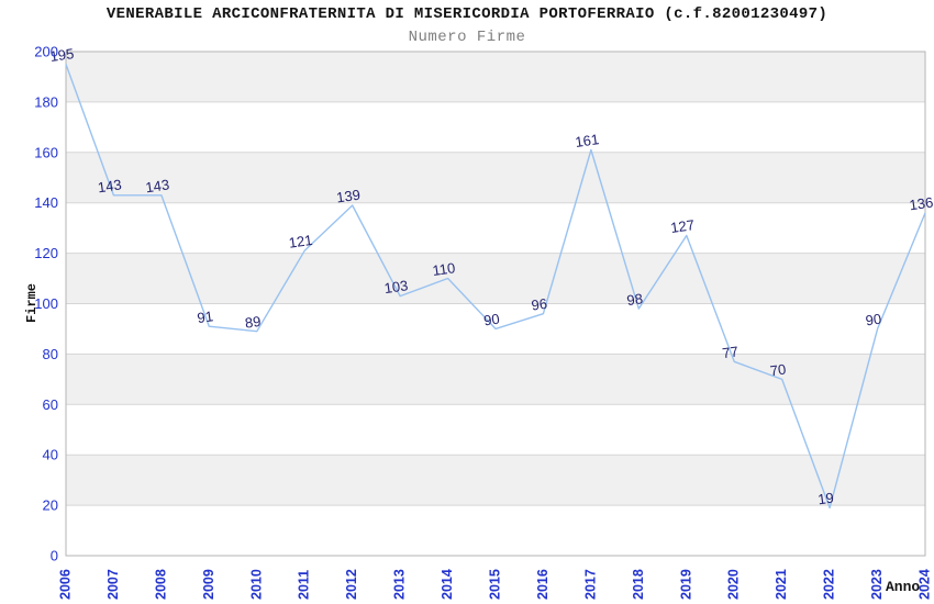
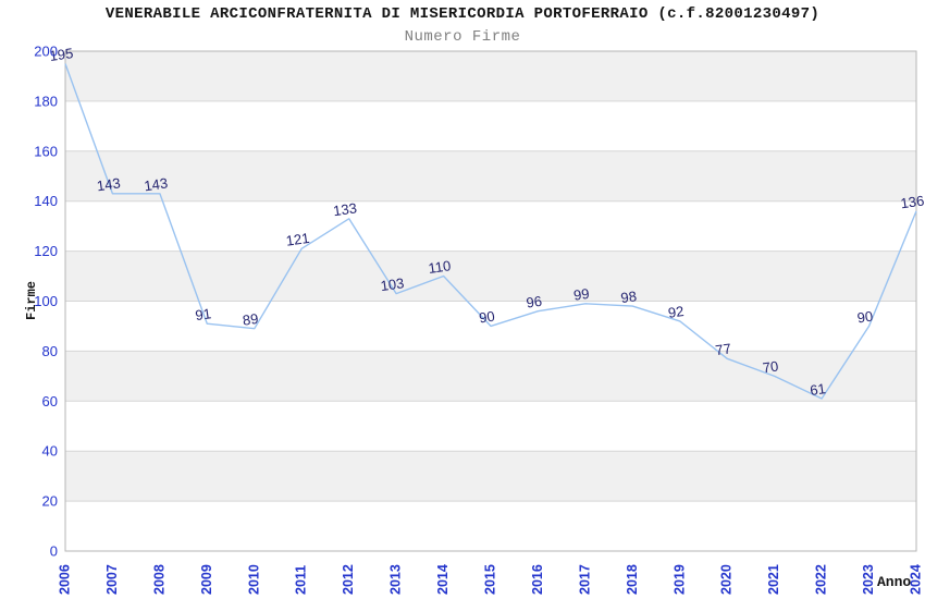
2012: 139 -> 133
2017: 161 -> 99
2019: 127 -> 92
2022: 19 -> 61
